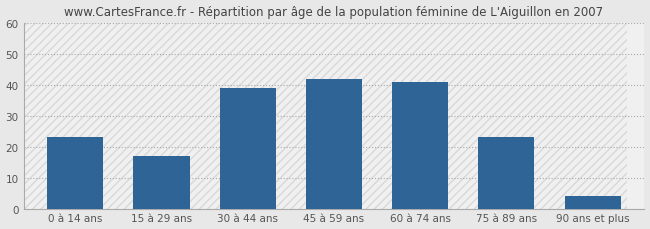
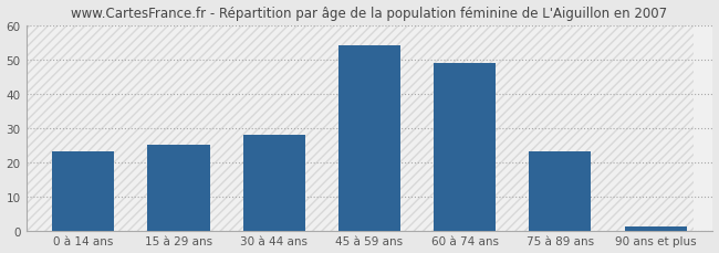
15 à 29 ans: 17 -> 25
30 à 44 ans: 39 -> 28
45 à 59 ans: 42 -> 54
60 à 74 ans: 41 -> 49
90 ans et plus: 4 -> 1
